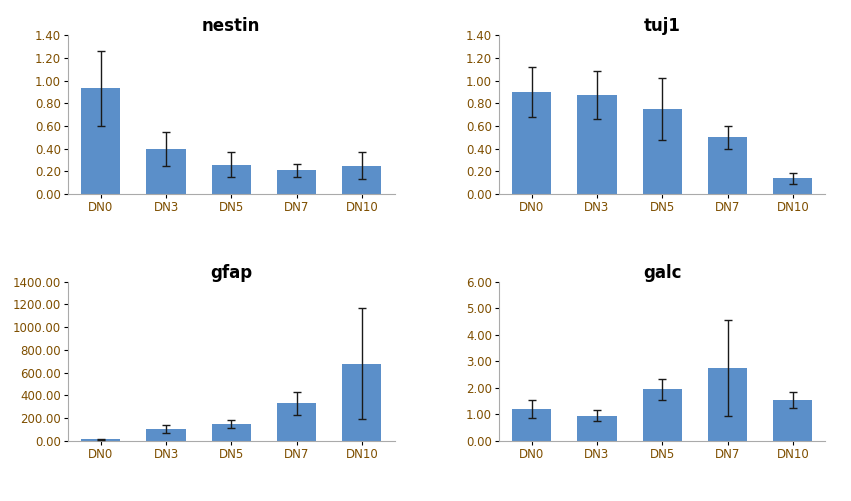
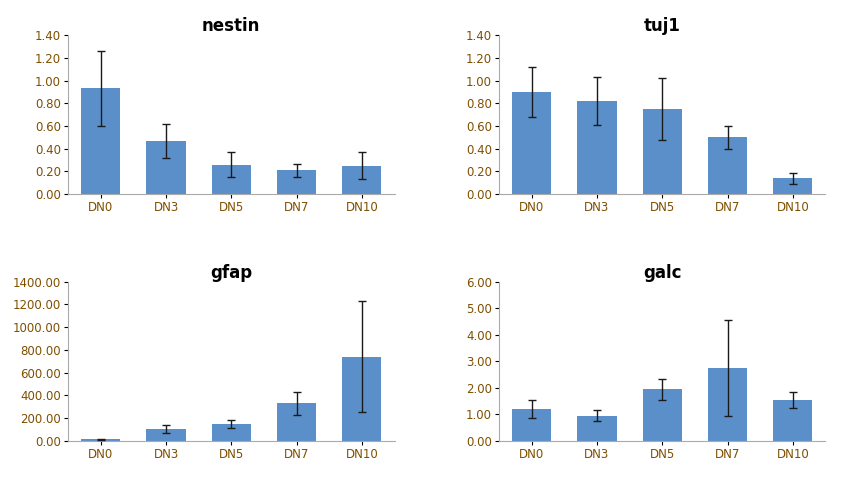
nestin/DN3: 0.40 -> 0.47
tuj1/DN3: 0.87 -> 0.82
gfap/DN10: 680 -> 740
